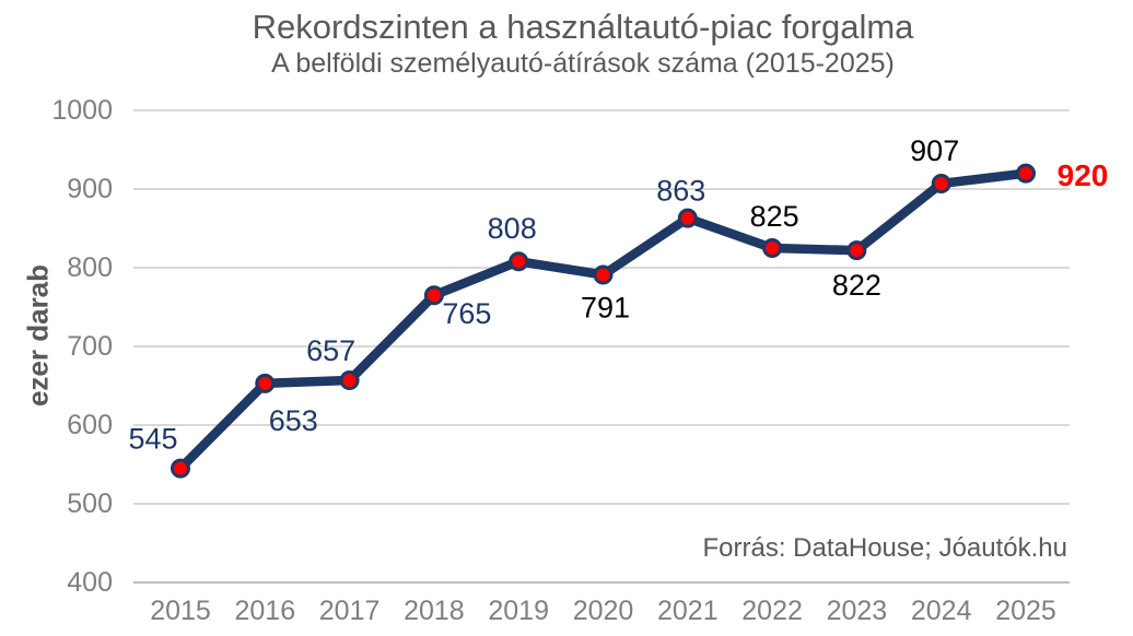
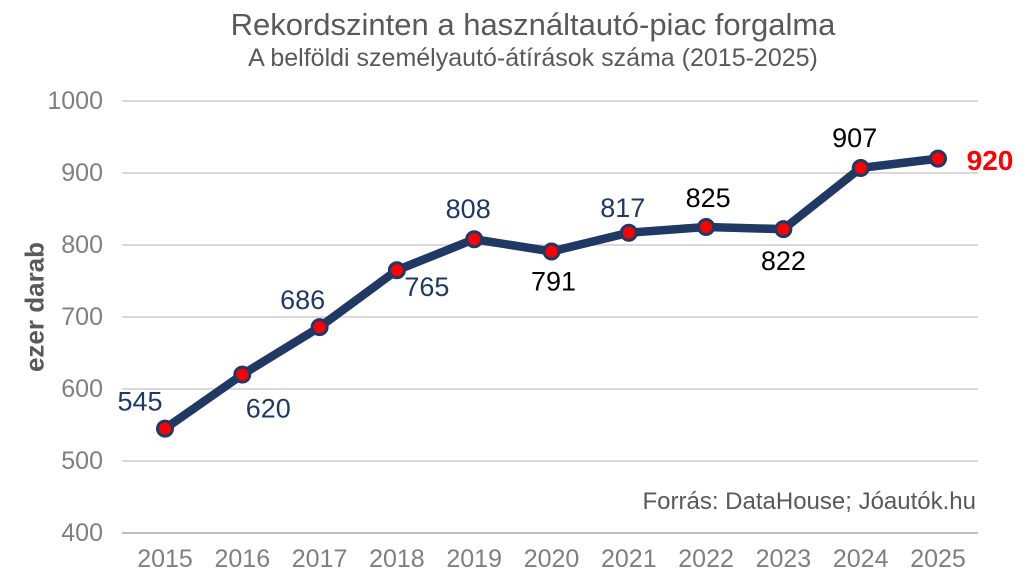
2016: 653 -> 620
2017: 657 -> 686
2021: 863 -> 817
